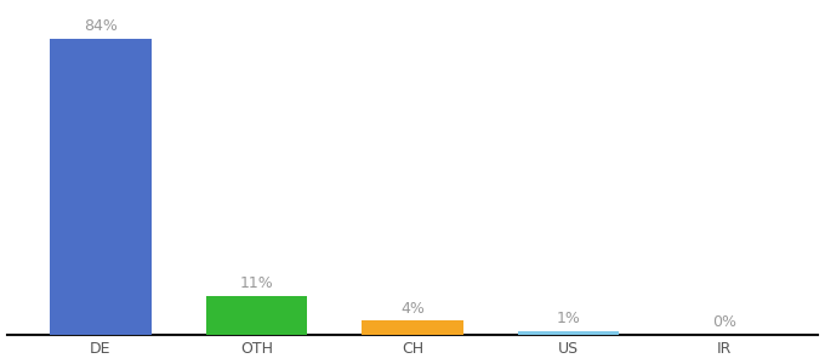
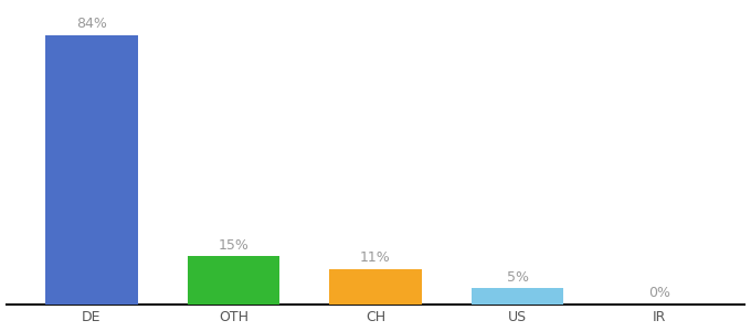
OTH: 11% -> 15%
CH: 4% -> 11%
US: 1% -> 5%
